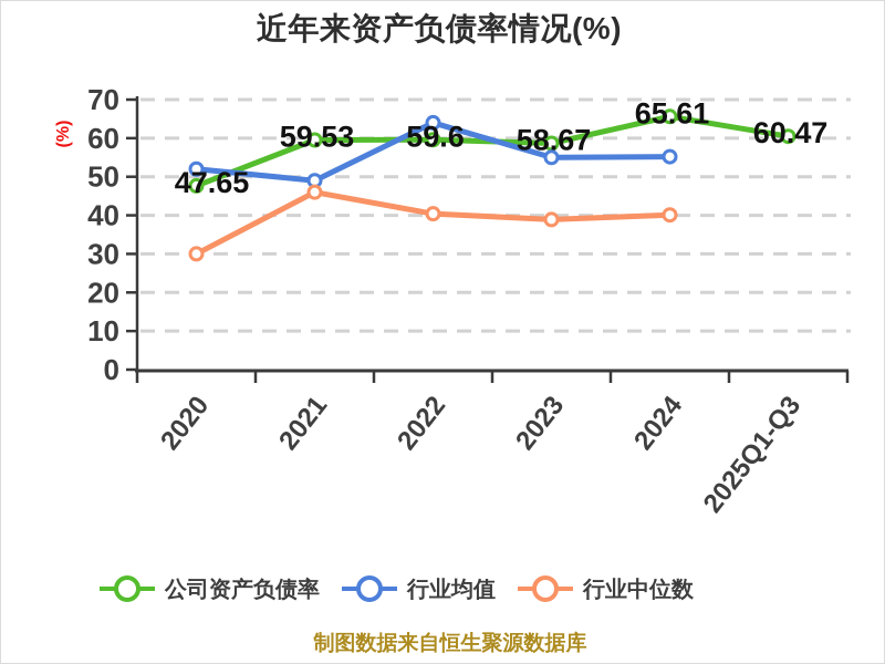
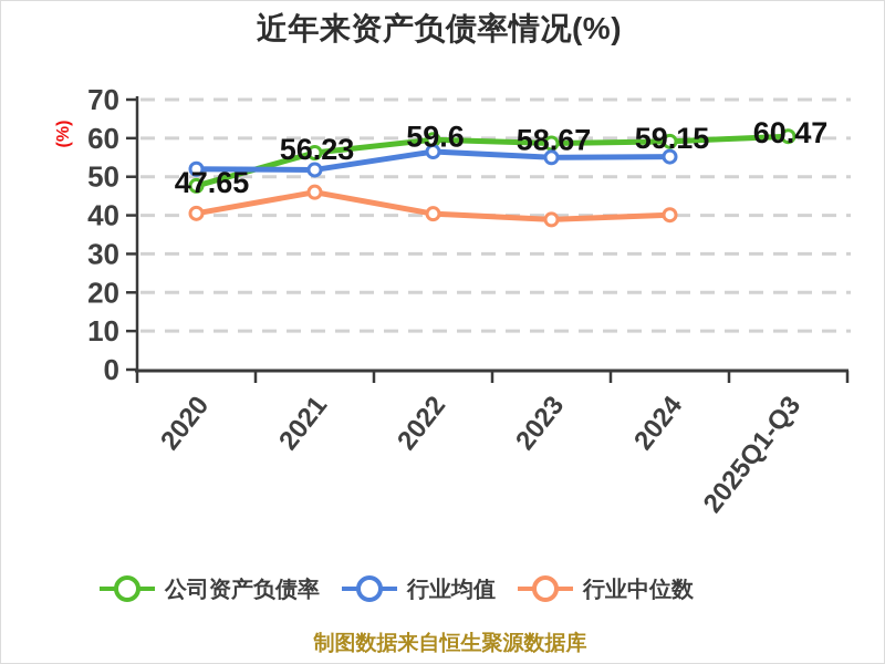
行业中位数/2020: 30 -> 40
公司资产负债率/2021: 59.53 -> 56.23
行业均值/2021: 49 -> 52
行业均值/2022: 64 -> 56
公司资产负债率/2024: 65.61 -> 59.15
